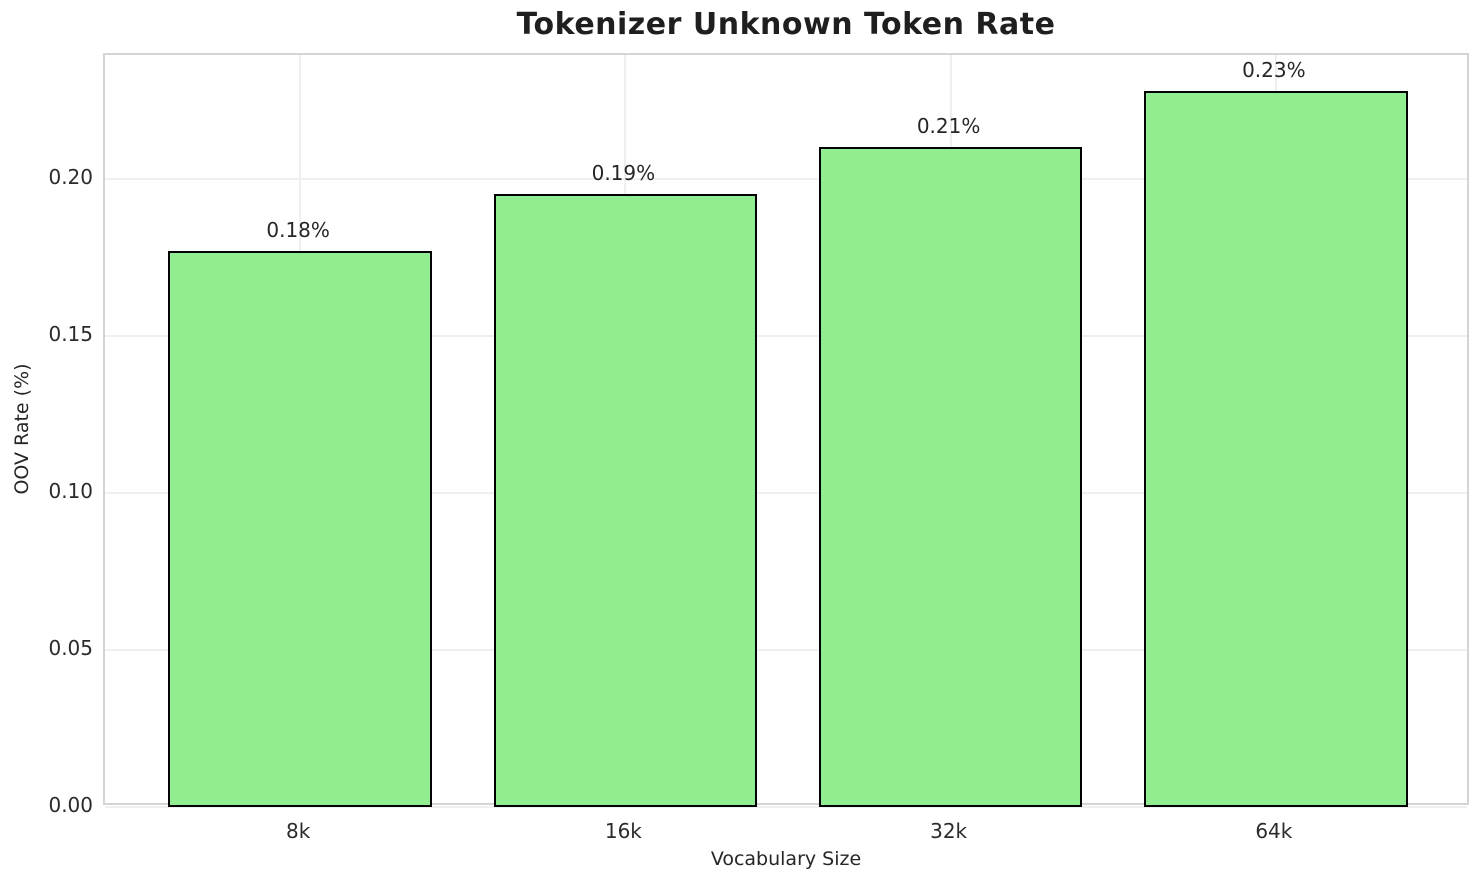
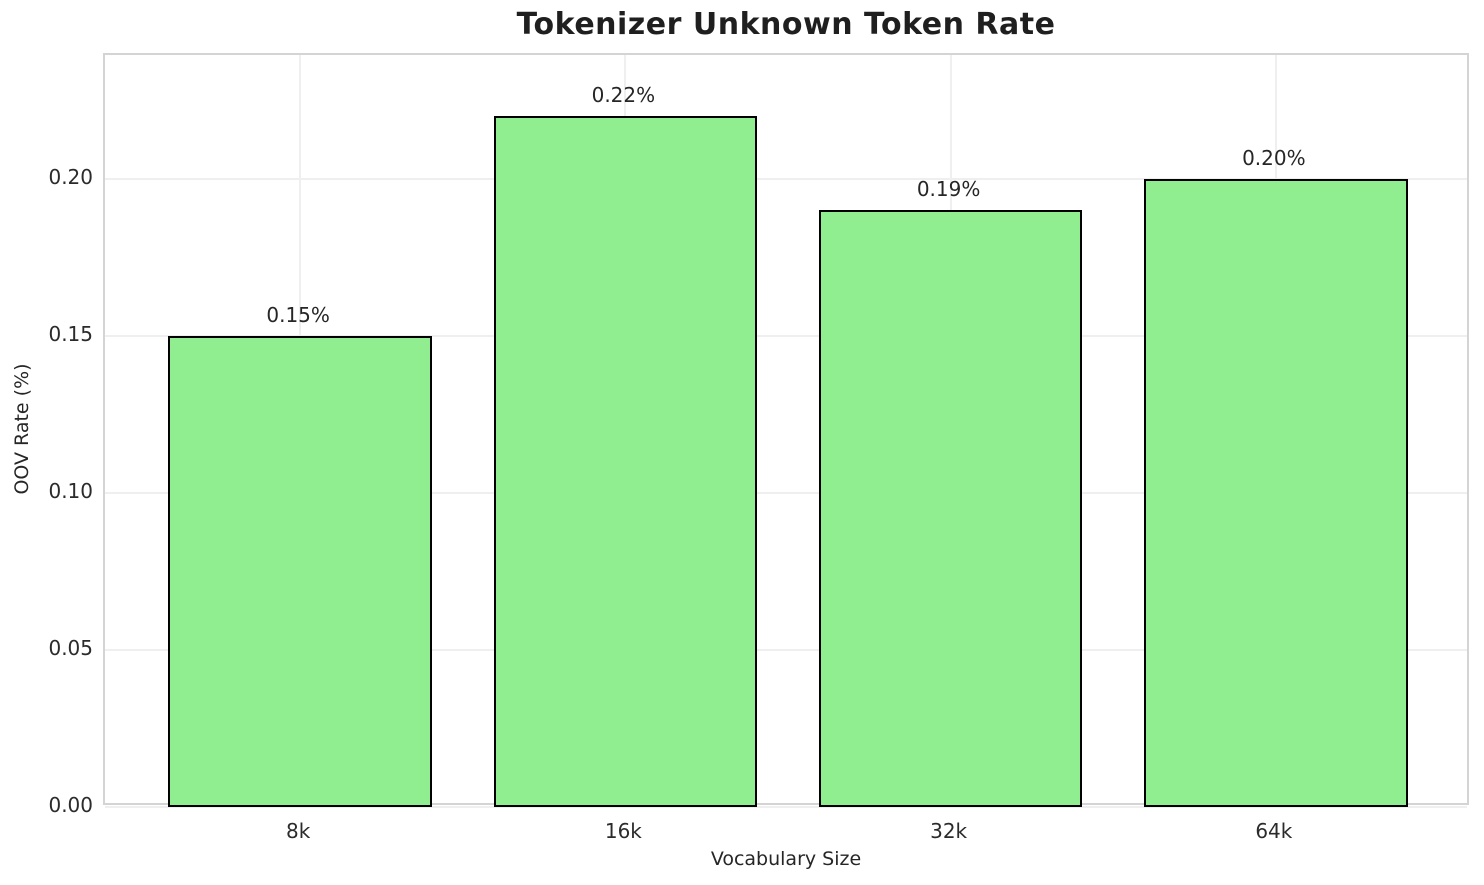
8k: 0.18% -> 0.15%
16k: 0.19% -> 0.22%
32k: 0.21% -> 0.19%
64k: 0.23% -> 0.20%
